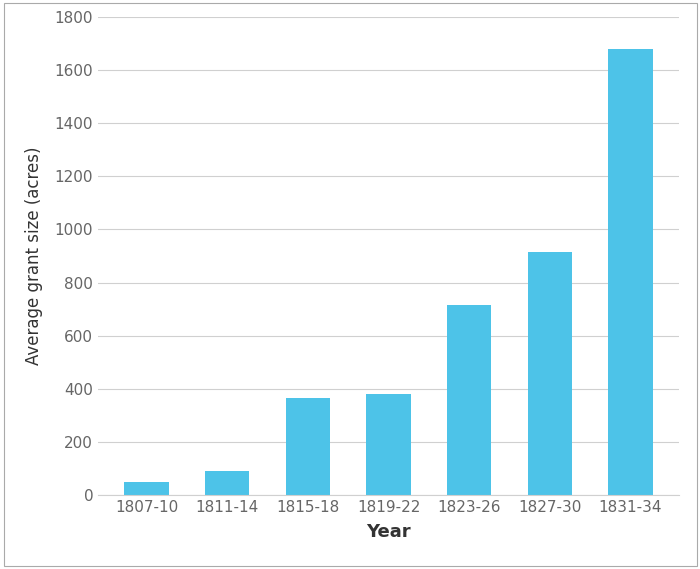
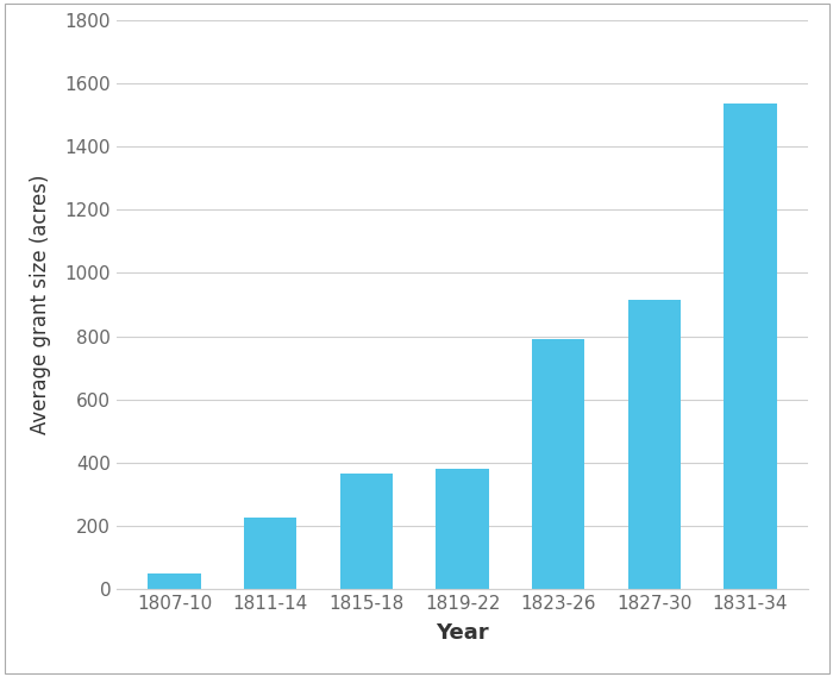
1811-14: 90 -> 225
1823-26: 715 -> 790
1831-34: 1680 -> 1535
